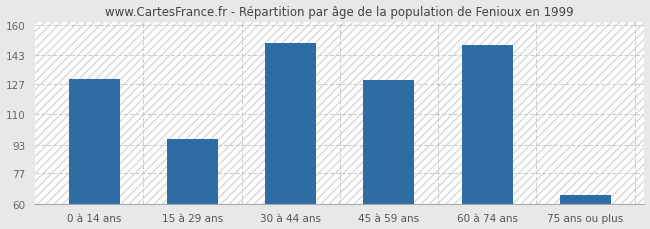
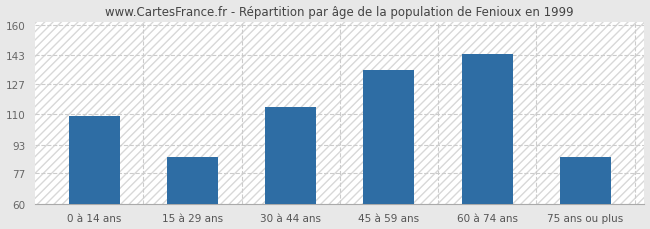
0 à 14 ans: 130 -> 109
15 à 29 ans: 96 -> 86
30 à 44 ans: 150 -> 114
45 à 59 ans: 129 -> 135
60 à 74 ans: 149 -> 144
75 ans ou plus: 65 -> 86
